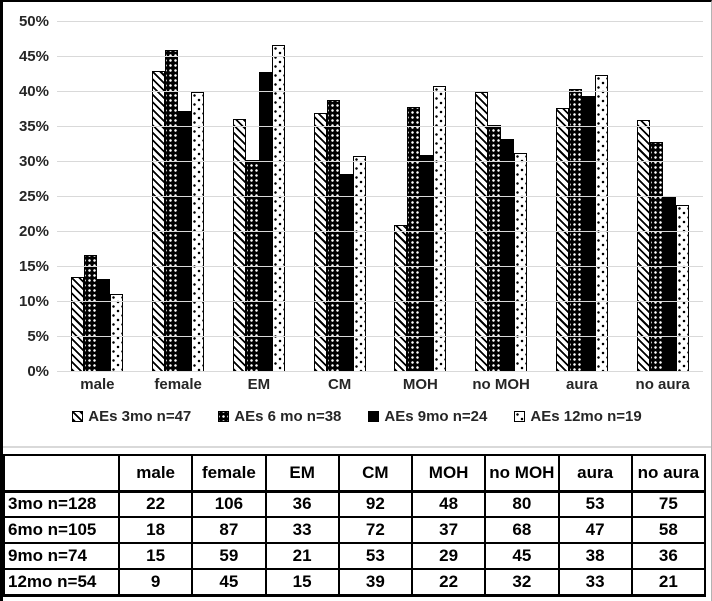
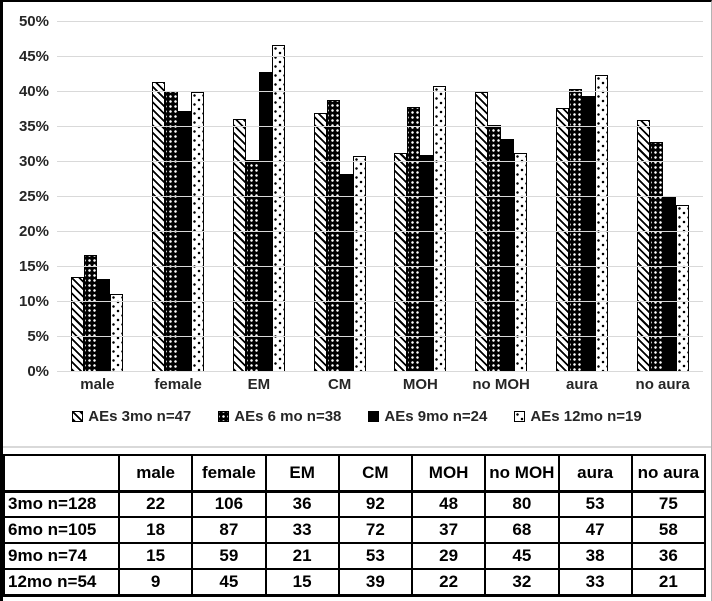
AEs 3mo n=47/female: 43% -> 42%
AEs 6 mo n=38/female: 46% -> 40%
AEs 3mo n=47/MOH: 21% -> 31%
